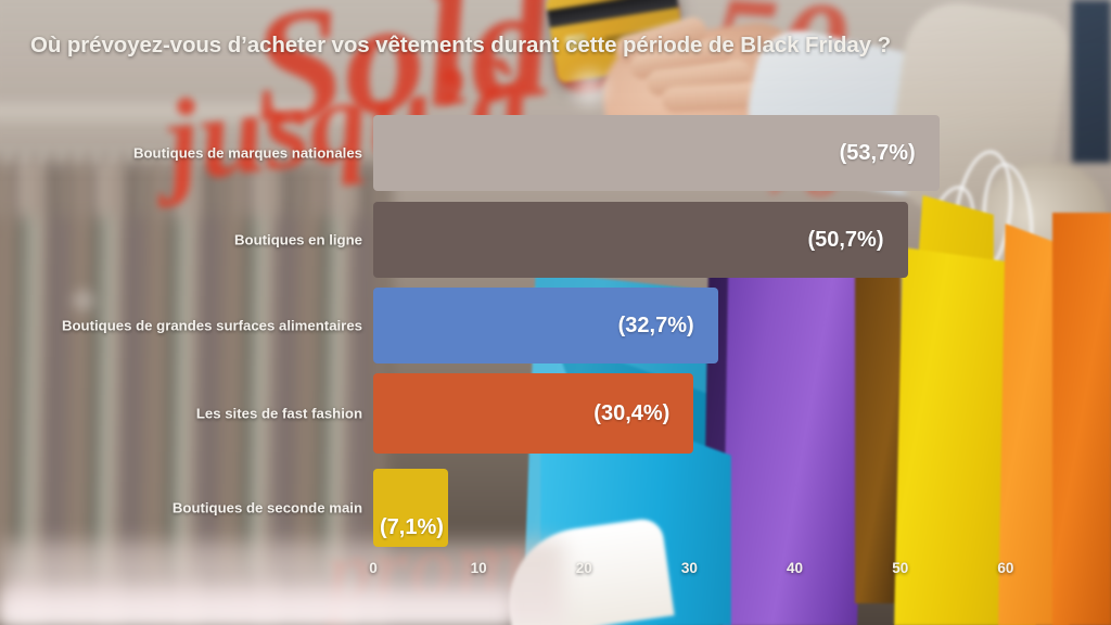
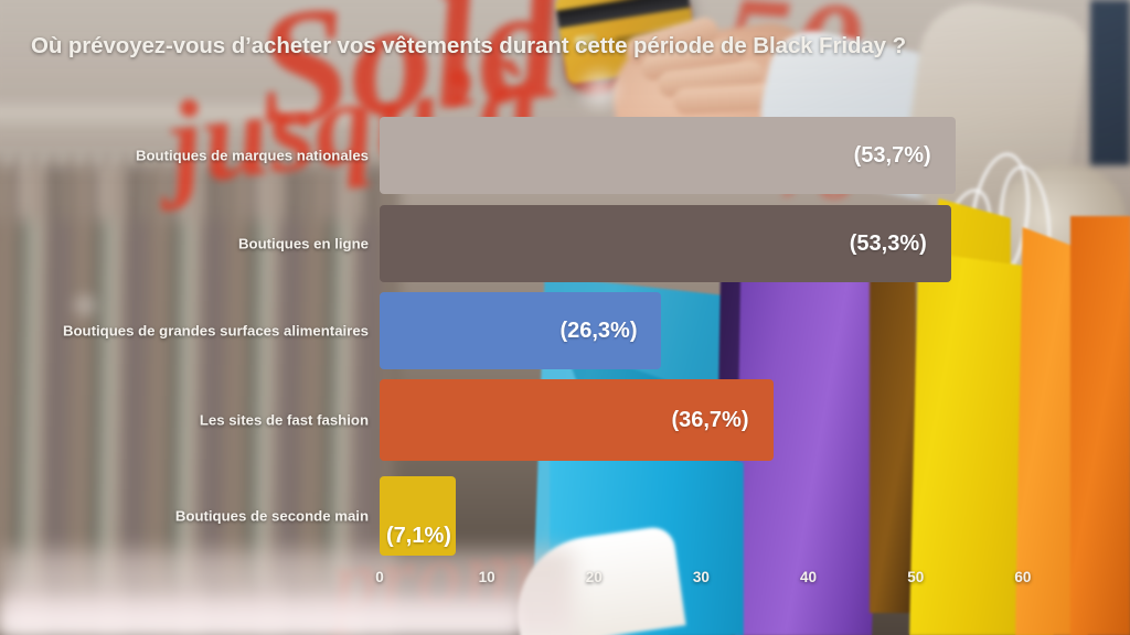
Boutiques en ligne: 50,7% -> 53,3%
Boutiques de grandes surfaces alimentaires: 32,7% -> 26,3%
Les sites de fast fashion: 30,4% -> 36,7%
